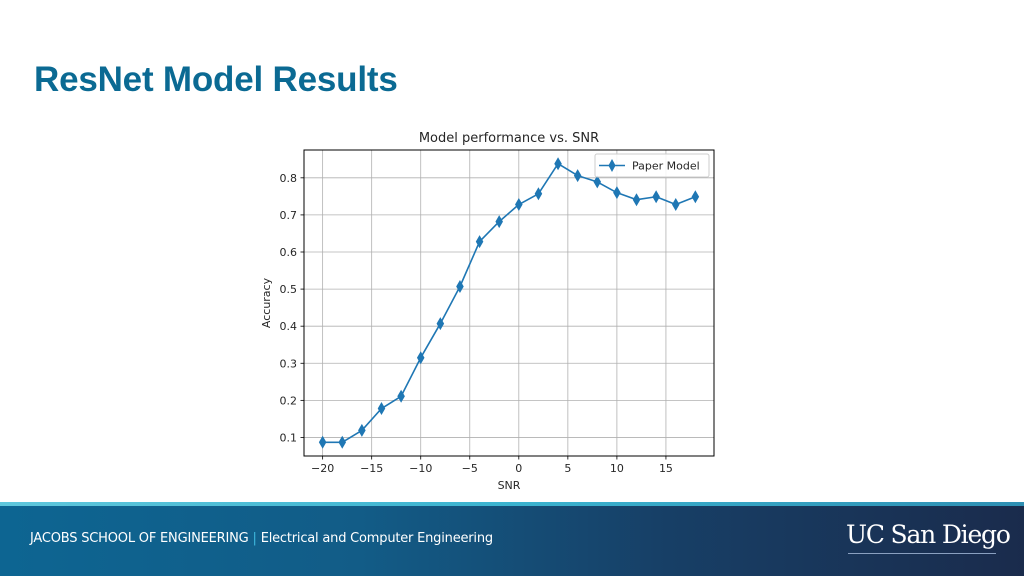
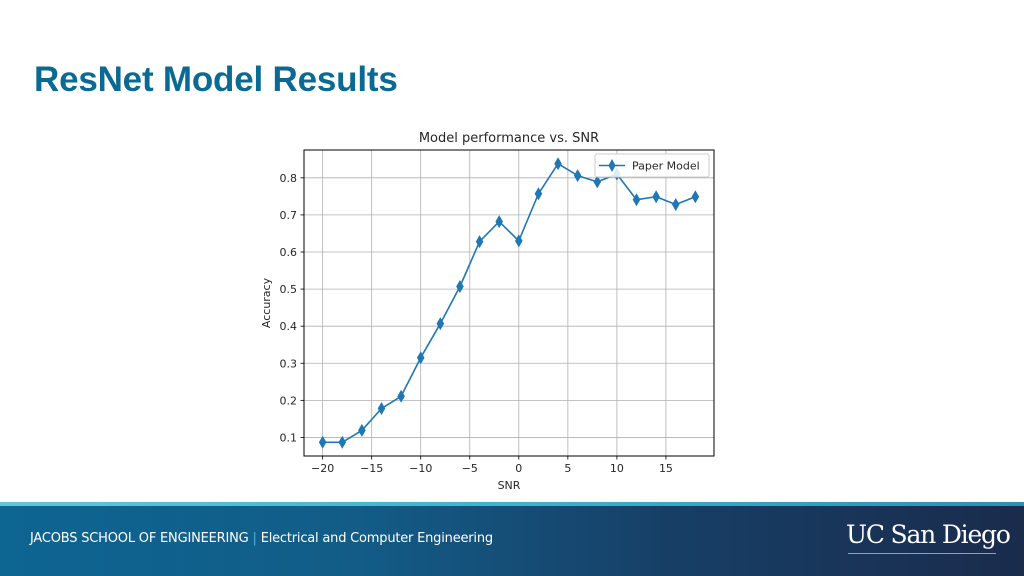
0: 0.73 -> 0.63
10: 0.76 -> 0.81
